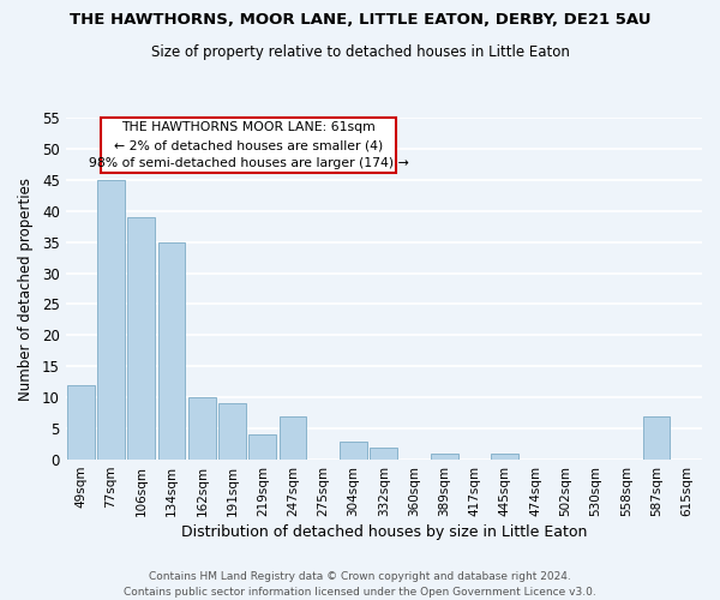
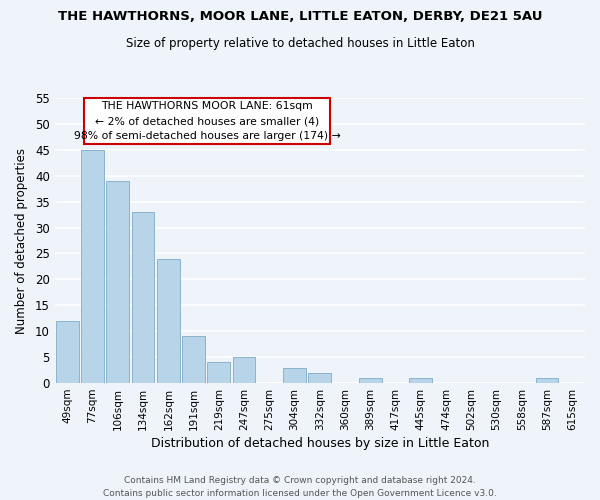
134sqm: 35 -> 33
162sqm: 10 -> 24
247sqm: 7 -> 5
587sqm: 7 -> 1
